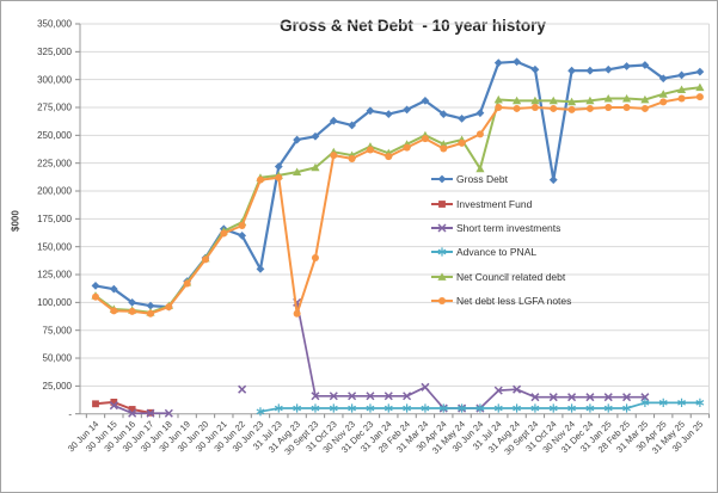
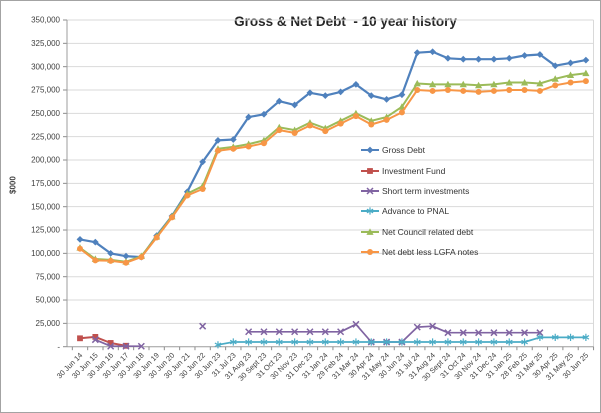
Gross Debt/30 Jun 22: 160000 -> 200000
Gross Debt/30 Jun 23: 130000 -> 220000
Short term investments/31 Aug 23: 100000 -> 20000
Net debt less LGFA notes/31 Aug 23: 90000 -> 210000
Net debt less LGFA notes/30 Sept 23: 140000 -> 220000
Net Council related debt/30 Jun 24: 220000 -> 260000
Gross Debt/31 Oct 24: 210000 -> 310000
